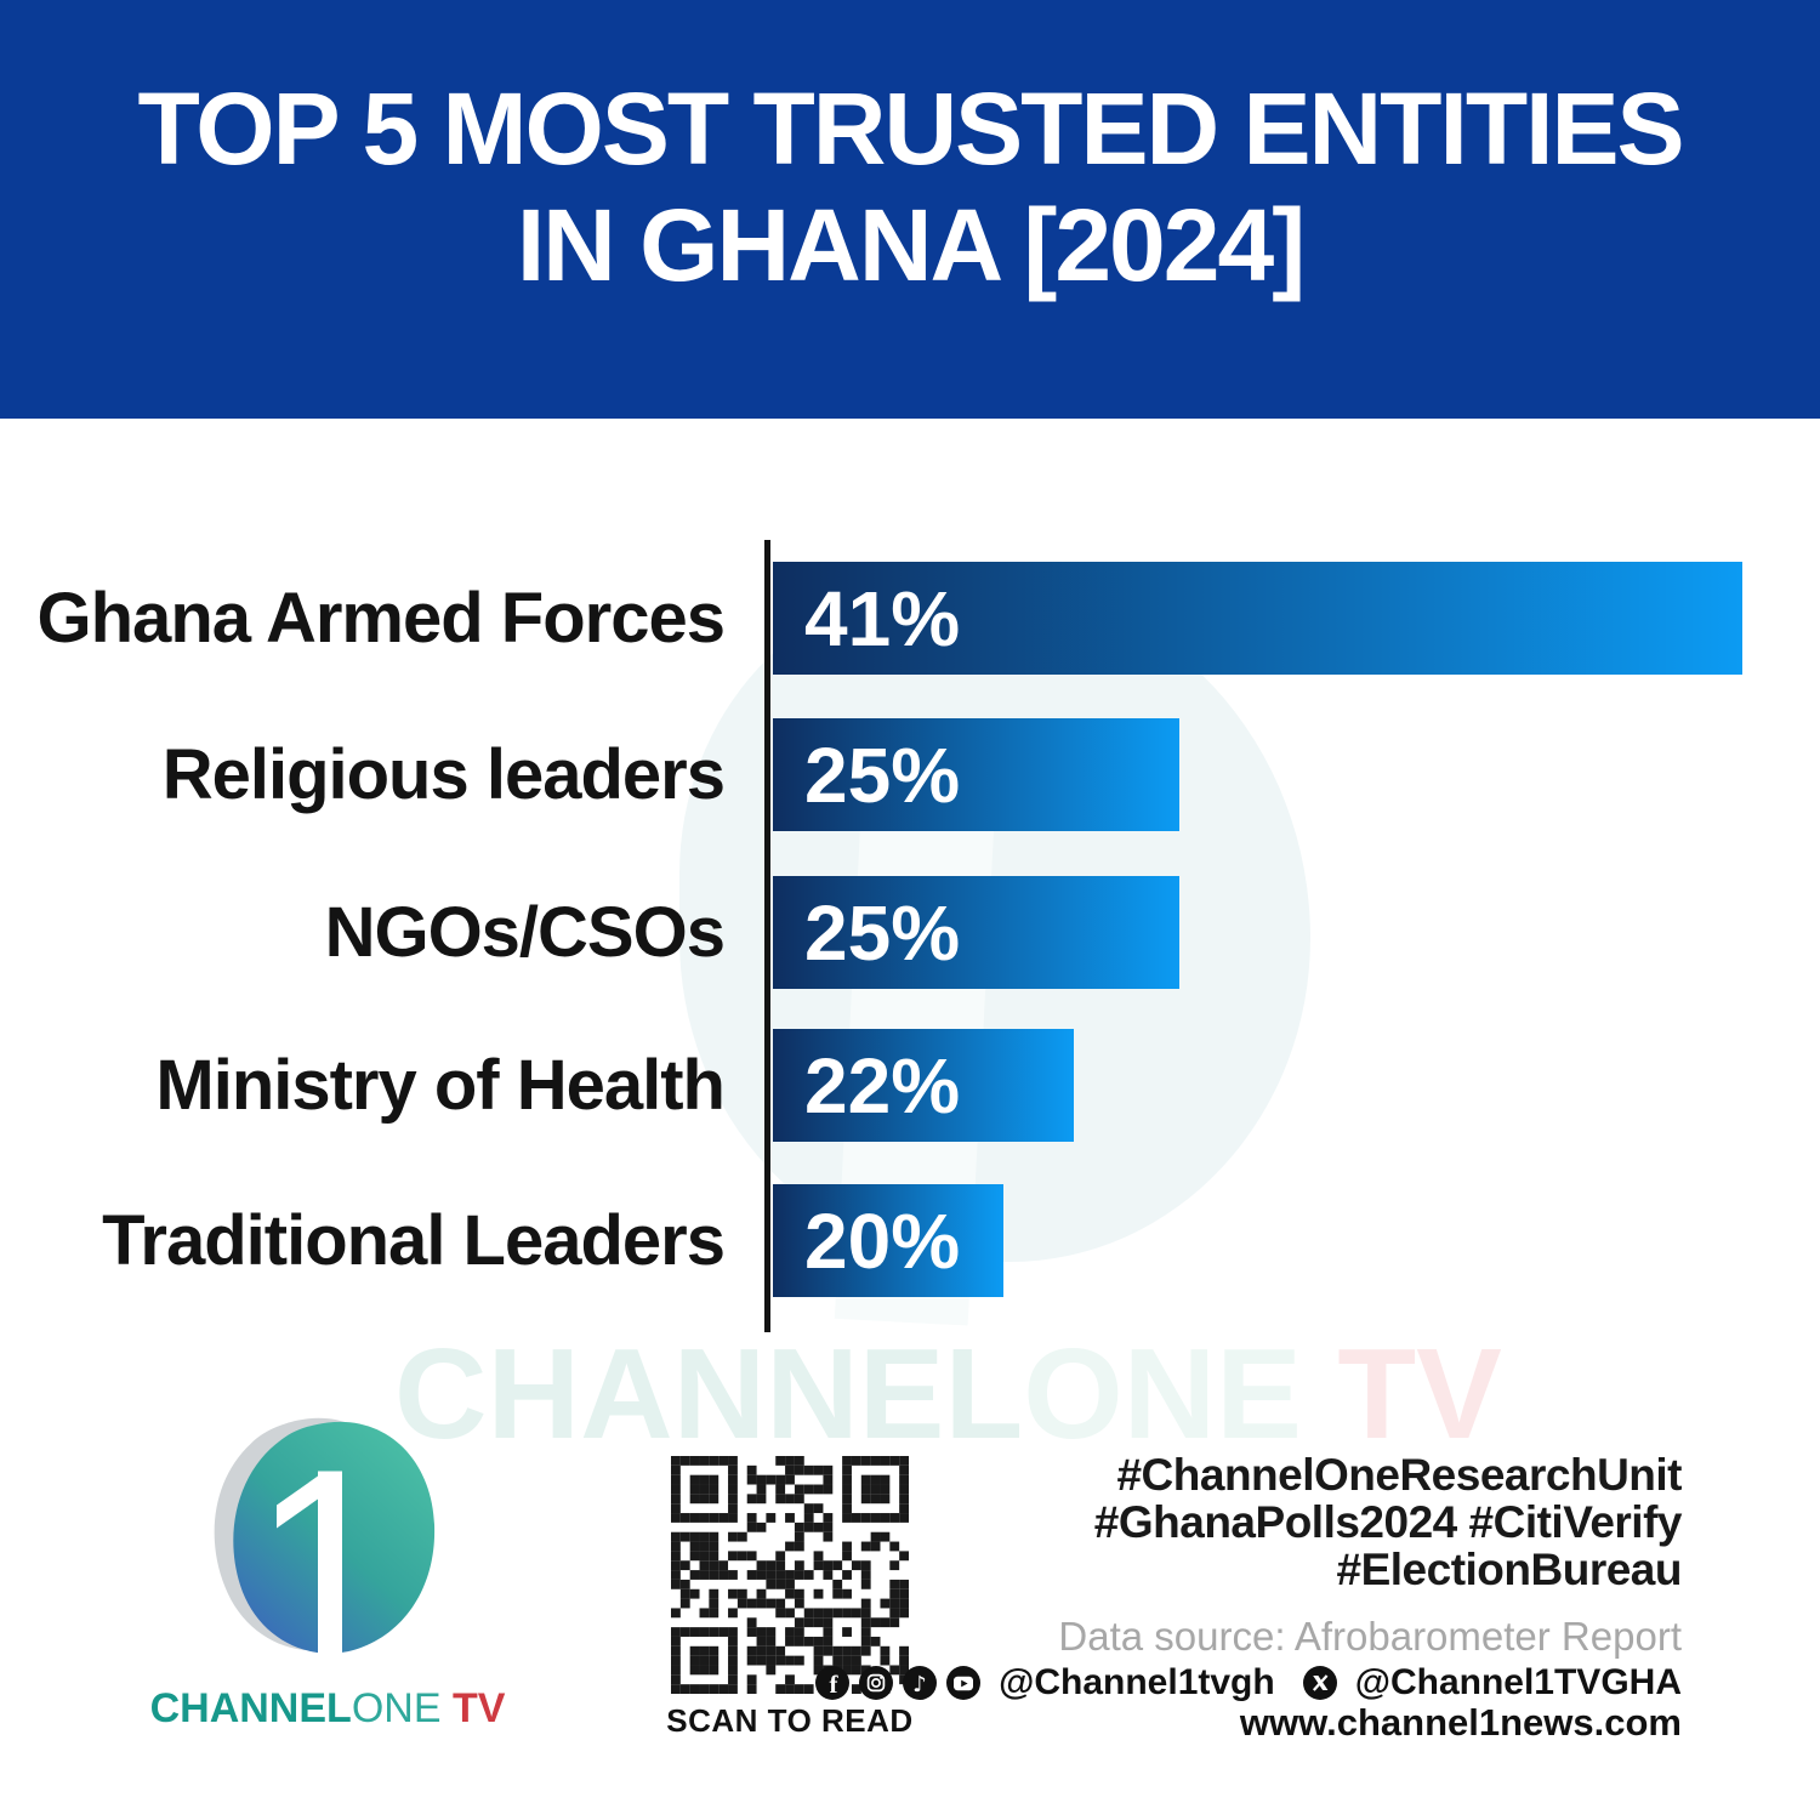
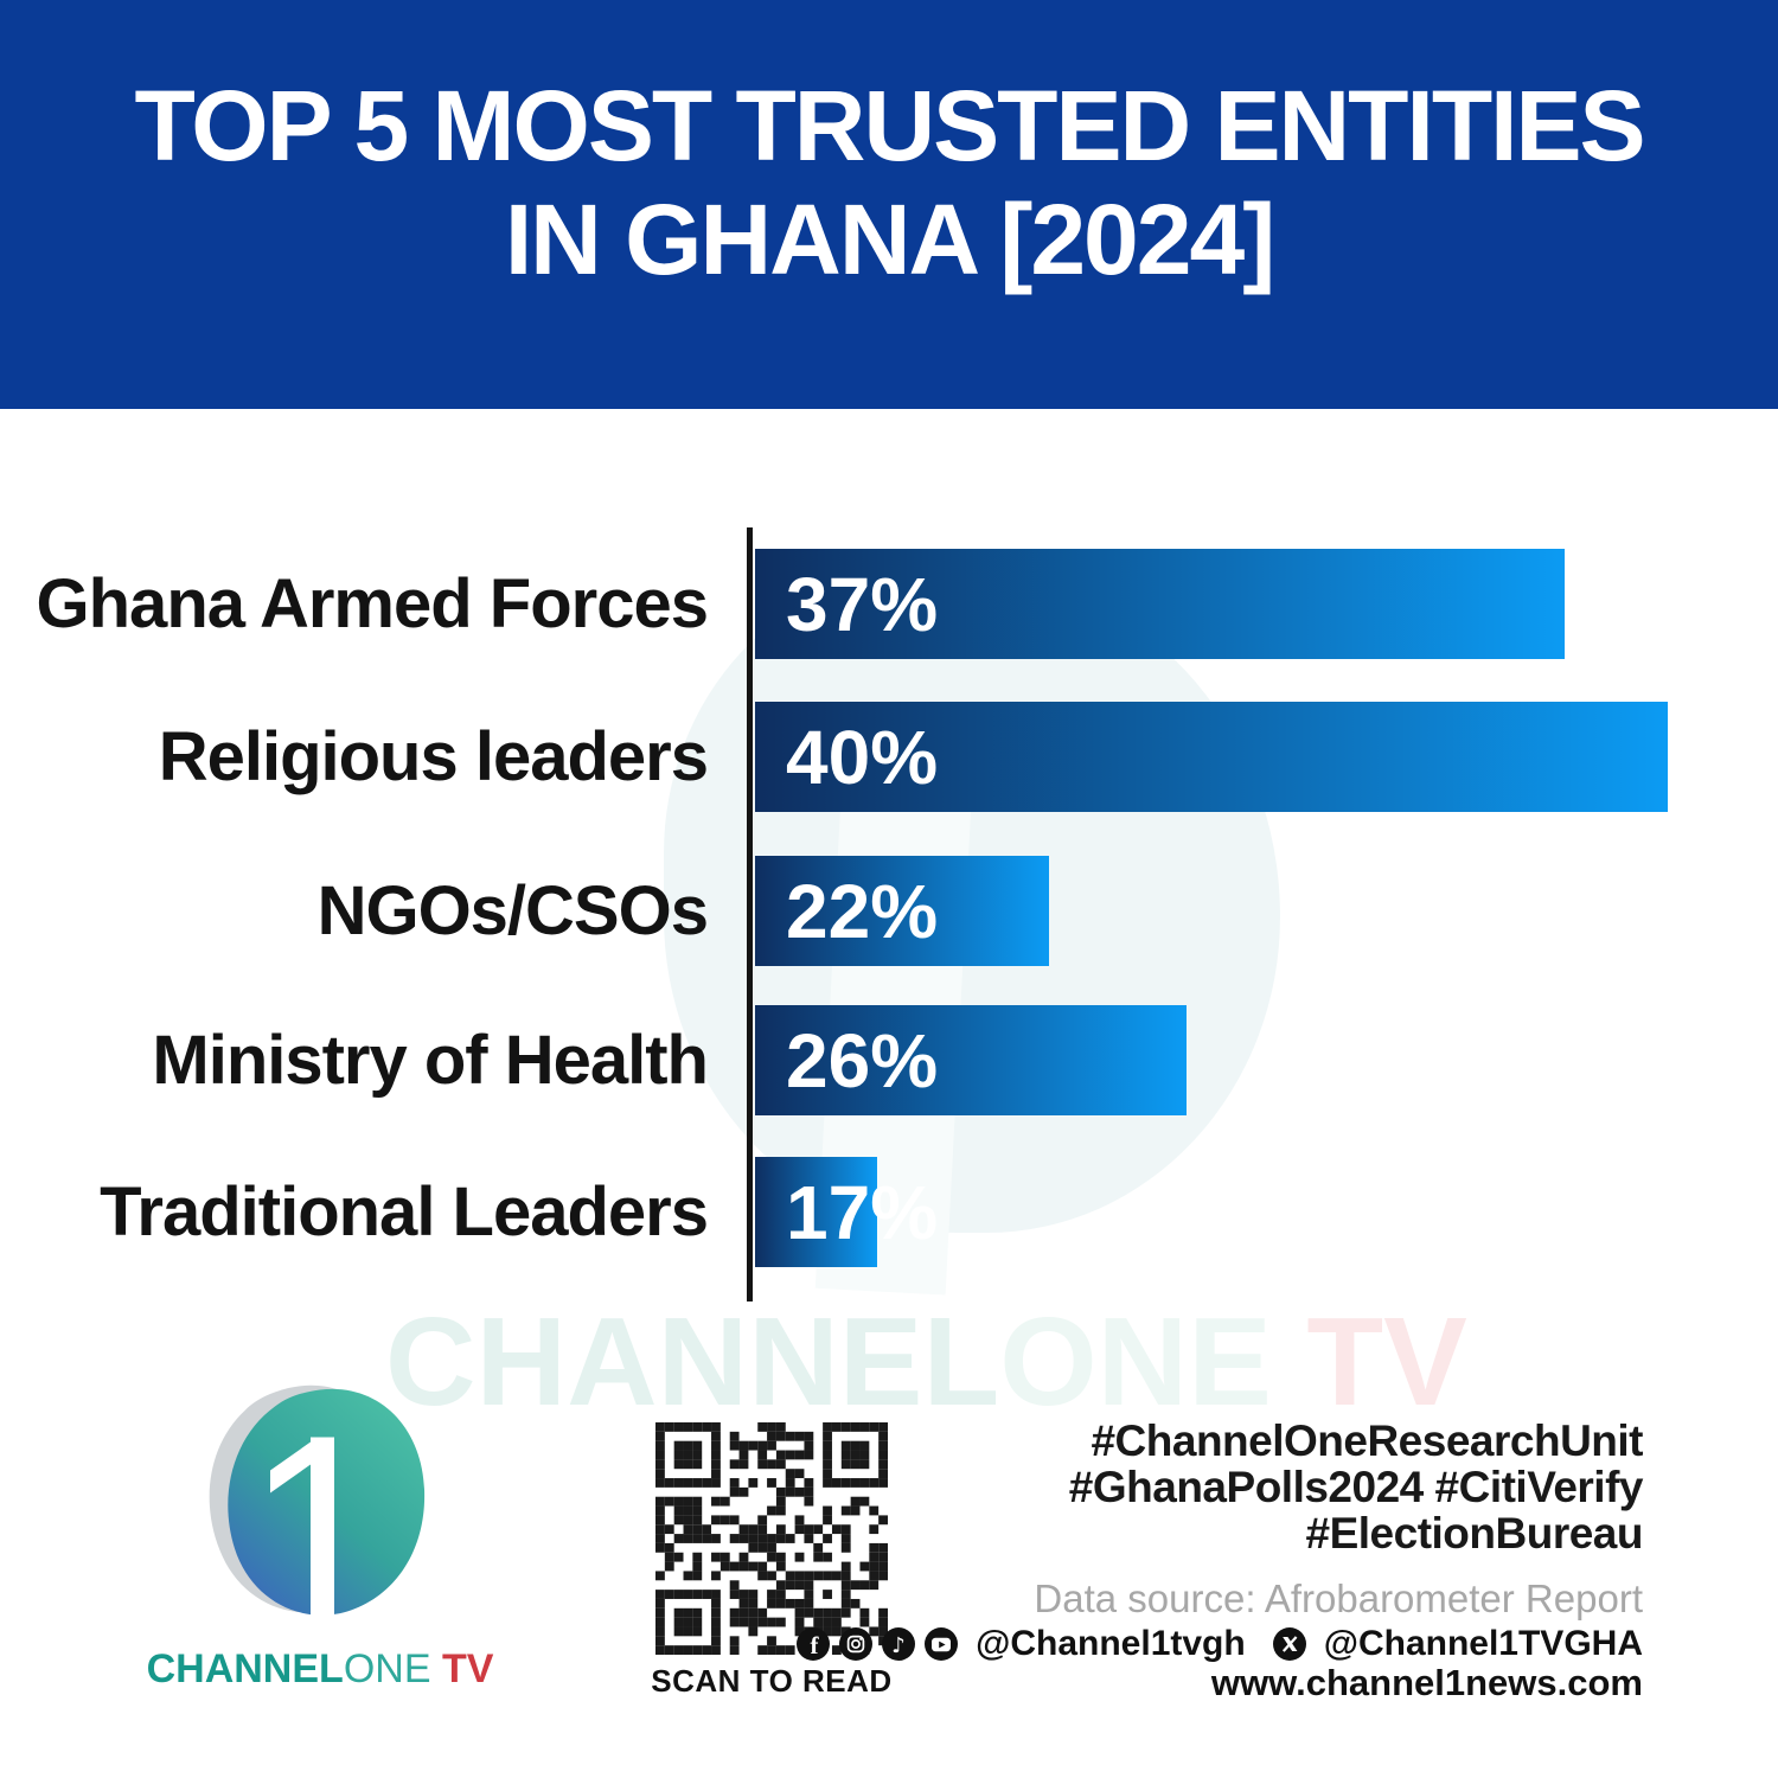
Ghana Armed Forces: 41% -> 37%
Religious leaders: 25% -> 40%
NGOs/CSOs: 25% -> 22%
Ministry of Health: 22% -> 26%
Traditional Leaders: 20% -> 17%
